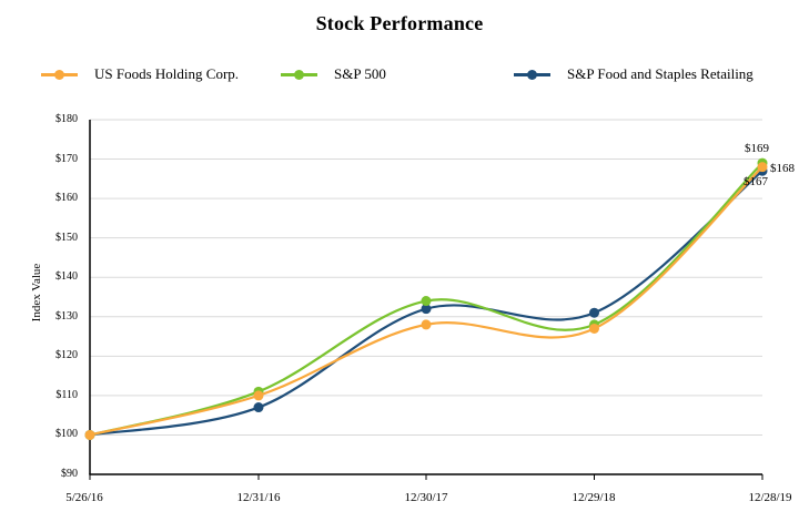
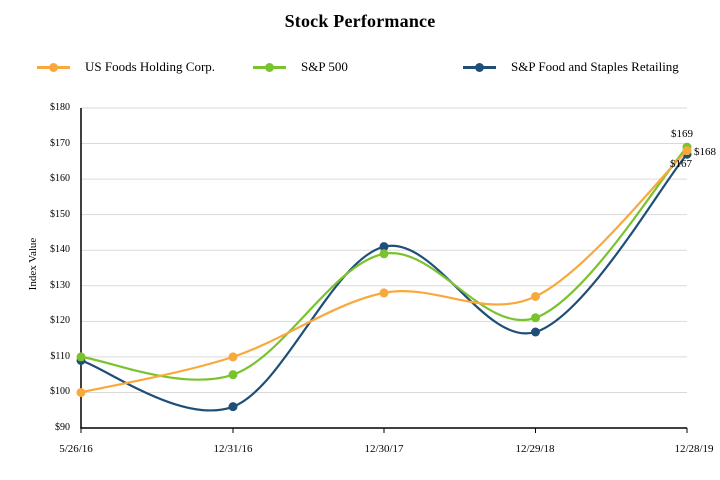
S&P 500/5/26/16: $100 -> $110
S&P Food and Staples Retailing/5/26/16: $100 -> $109
S&P 500/12/31/16: $111 -> $105
S&P Food and Staples Retailing/12/31/16: $107 -> $96
S&P 500/12/30/17: $134 -> $139
S&P Food and Staples Retailing/12/30/17: $132 -> $141
S&P 500/12/29/18: $128 -> $121
S&P Food and Staples Retailing/12/29/18: $131 -> $117
